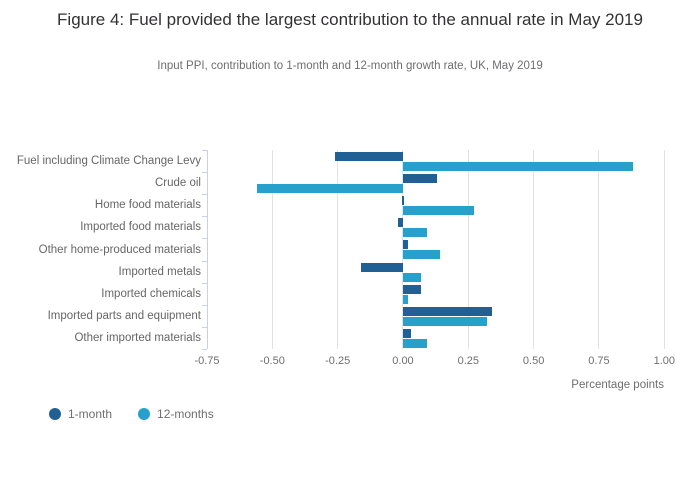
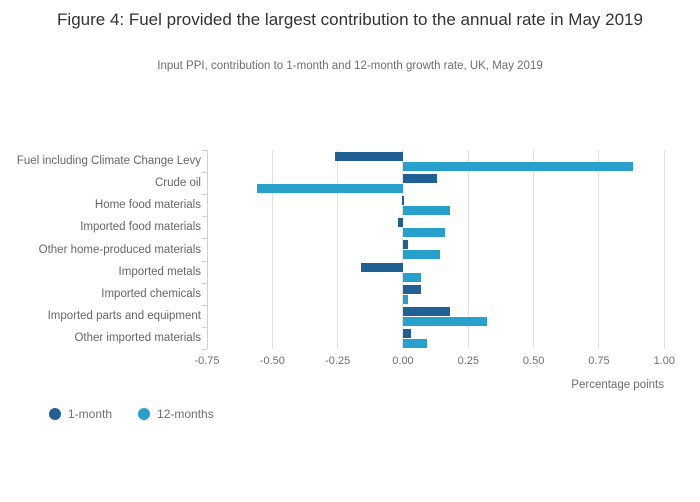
12-months/Home food materials: 0.27 -> 0.18
12-months/Imported food materials: 0.09 -> 0.16
1-month/Imported parts and equipment: 0.34 -> 0.18
